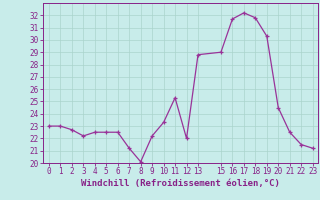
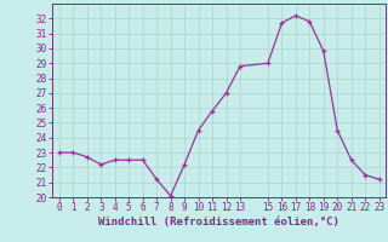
10: 23.3 -> 24.5
11: 25.3 -> 25.8
12: 22.0 -> 27.0
19: 30.3 -> 29.8
